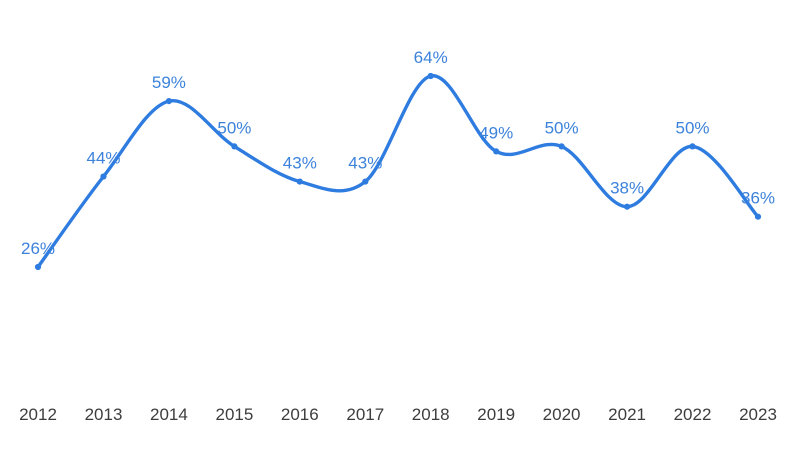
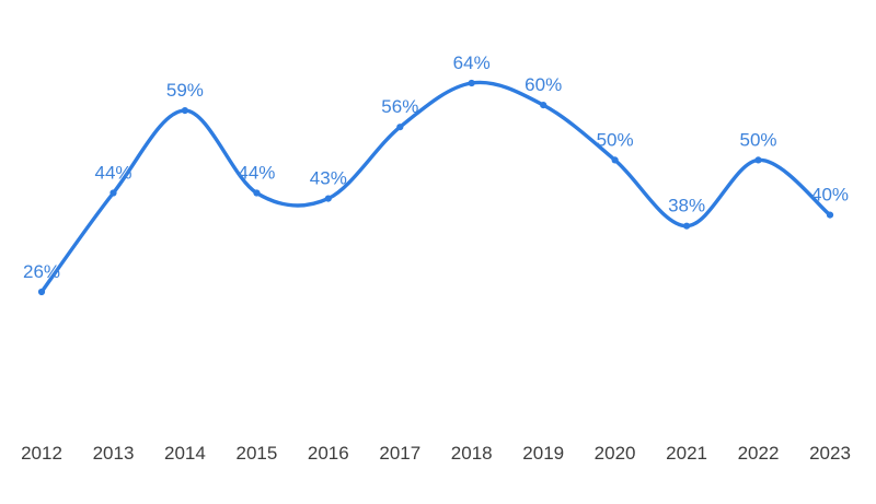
2015: 50% -> 44%
2017: 43% -> 56%
2019: 49% -> 60%
2023: 36% -> 40%
